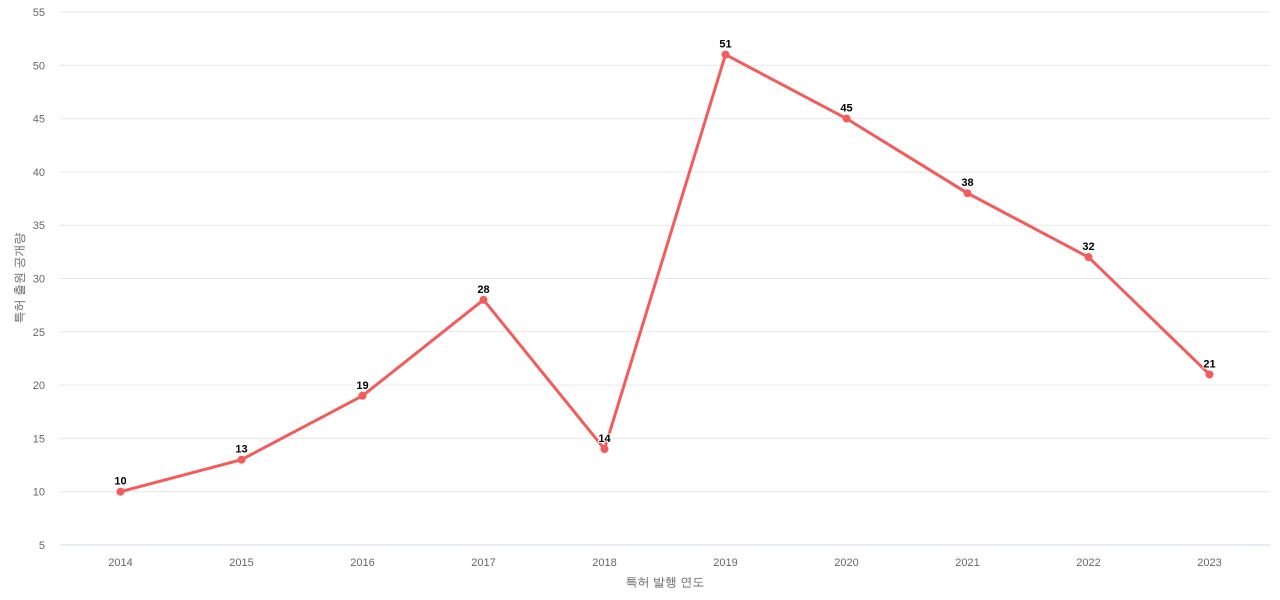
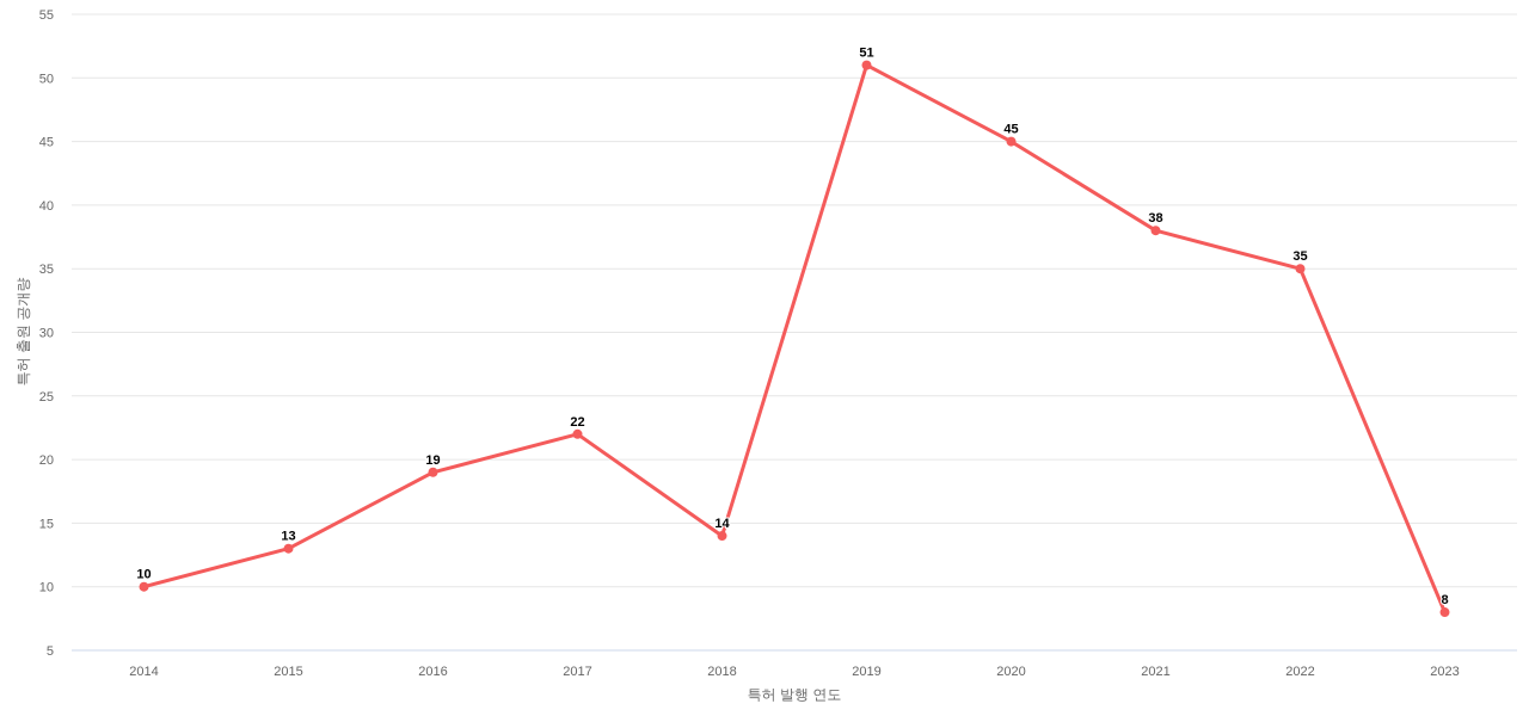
2017: 28 -> 22
2022: 32 -> 35
2023: 21 -> 8
